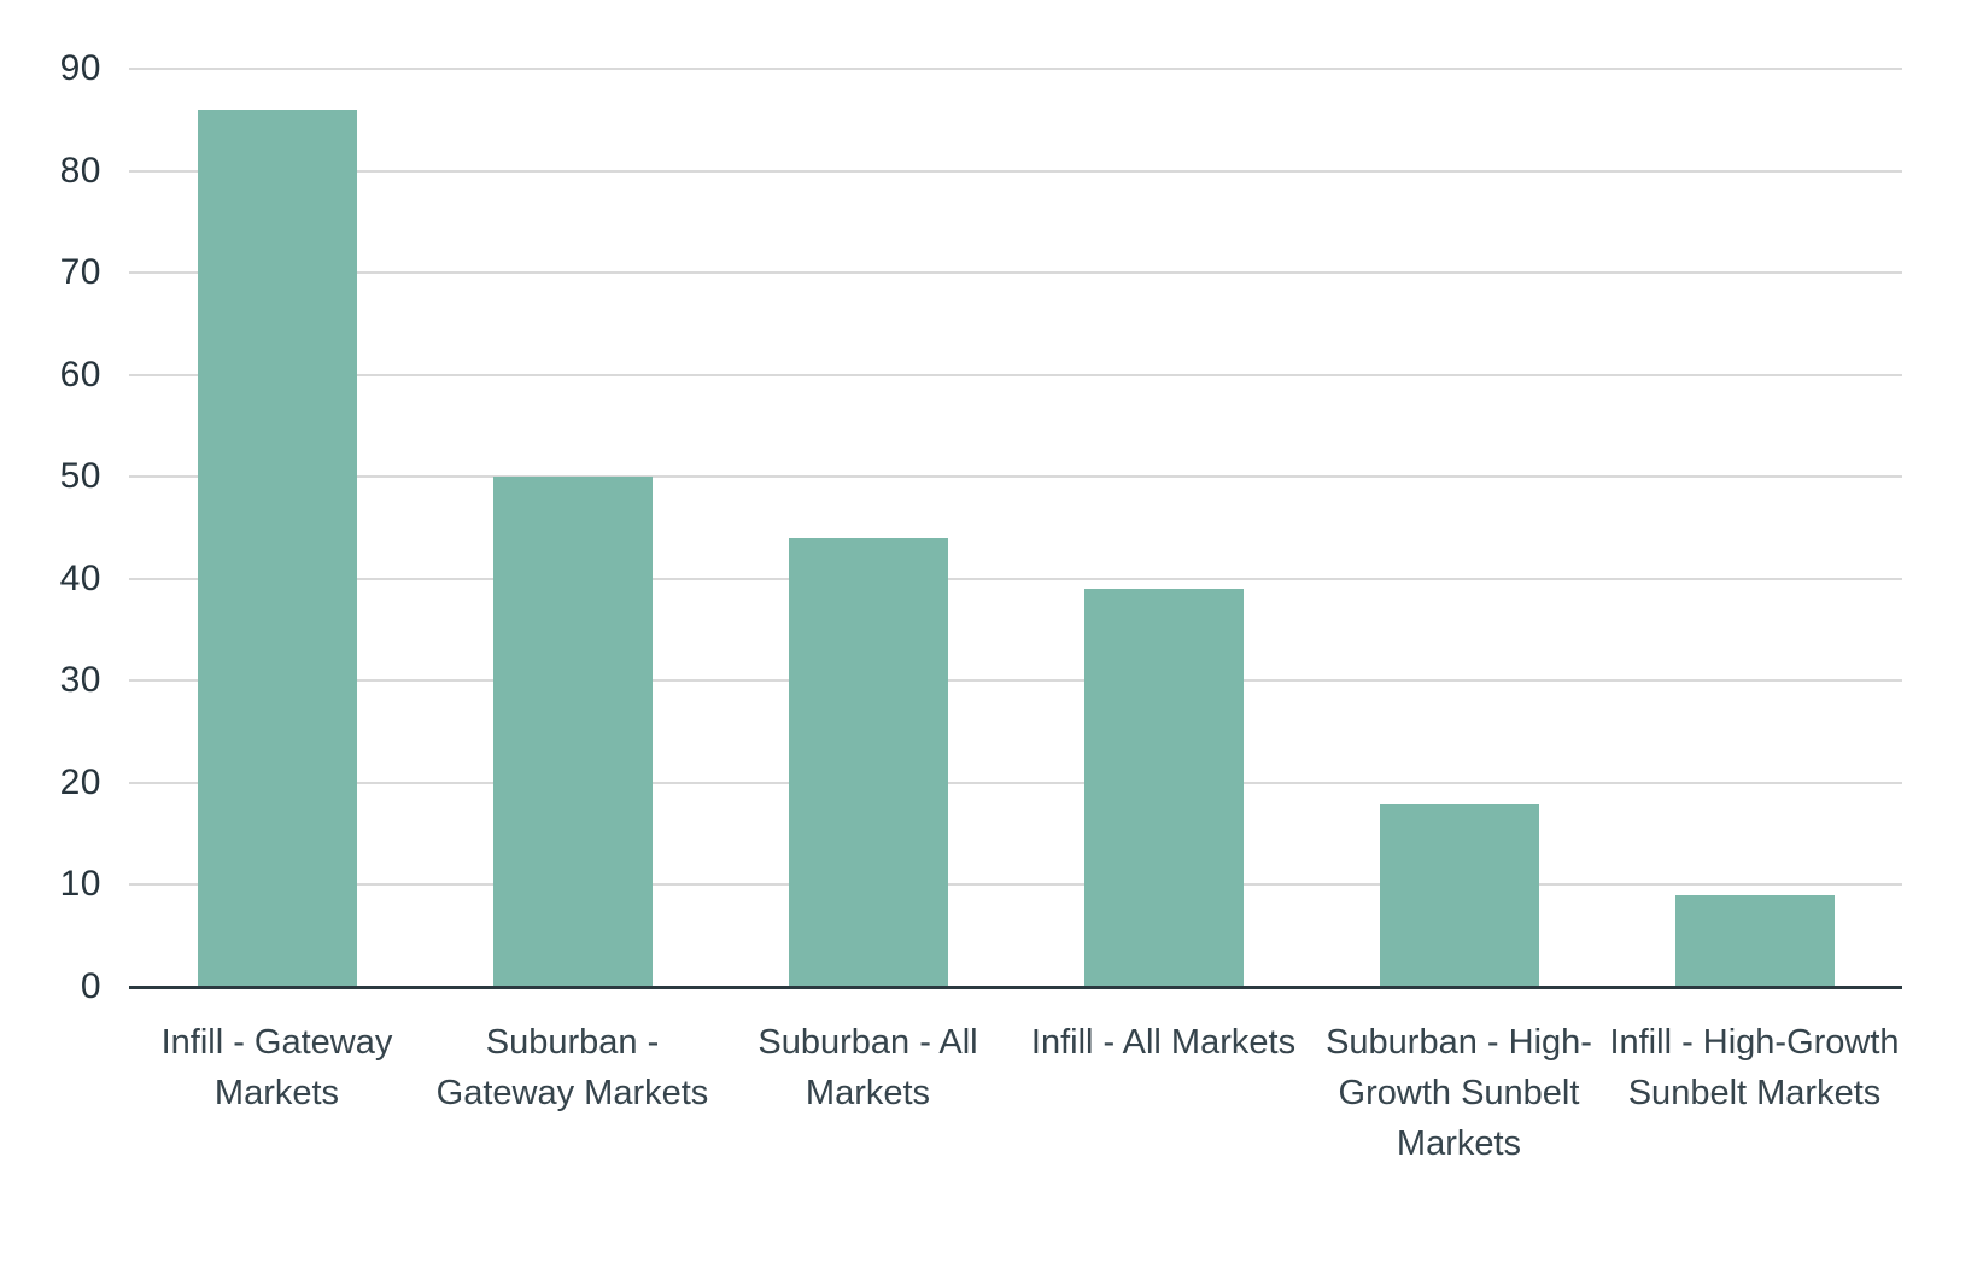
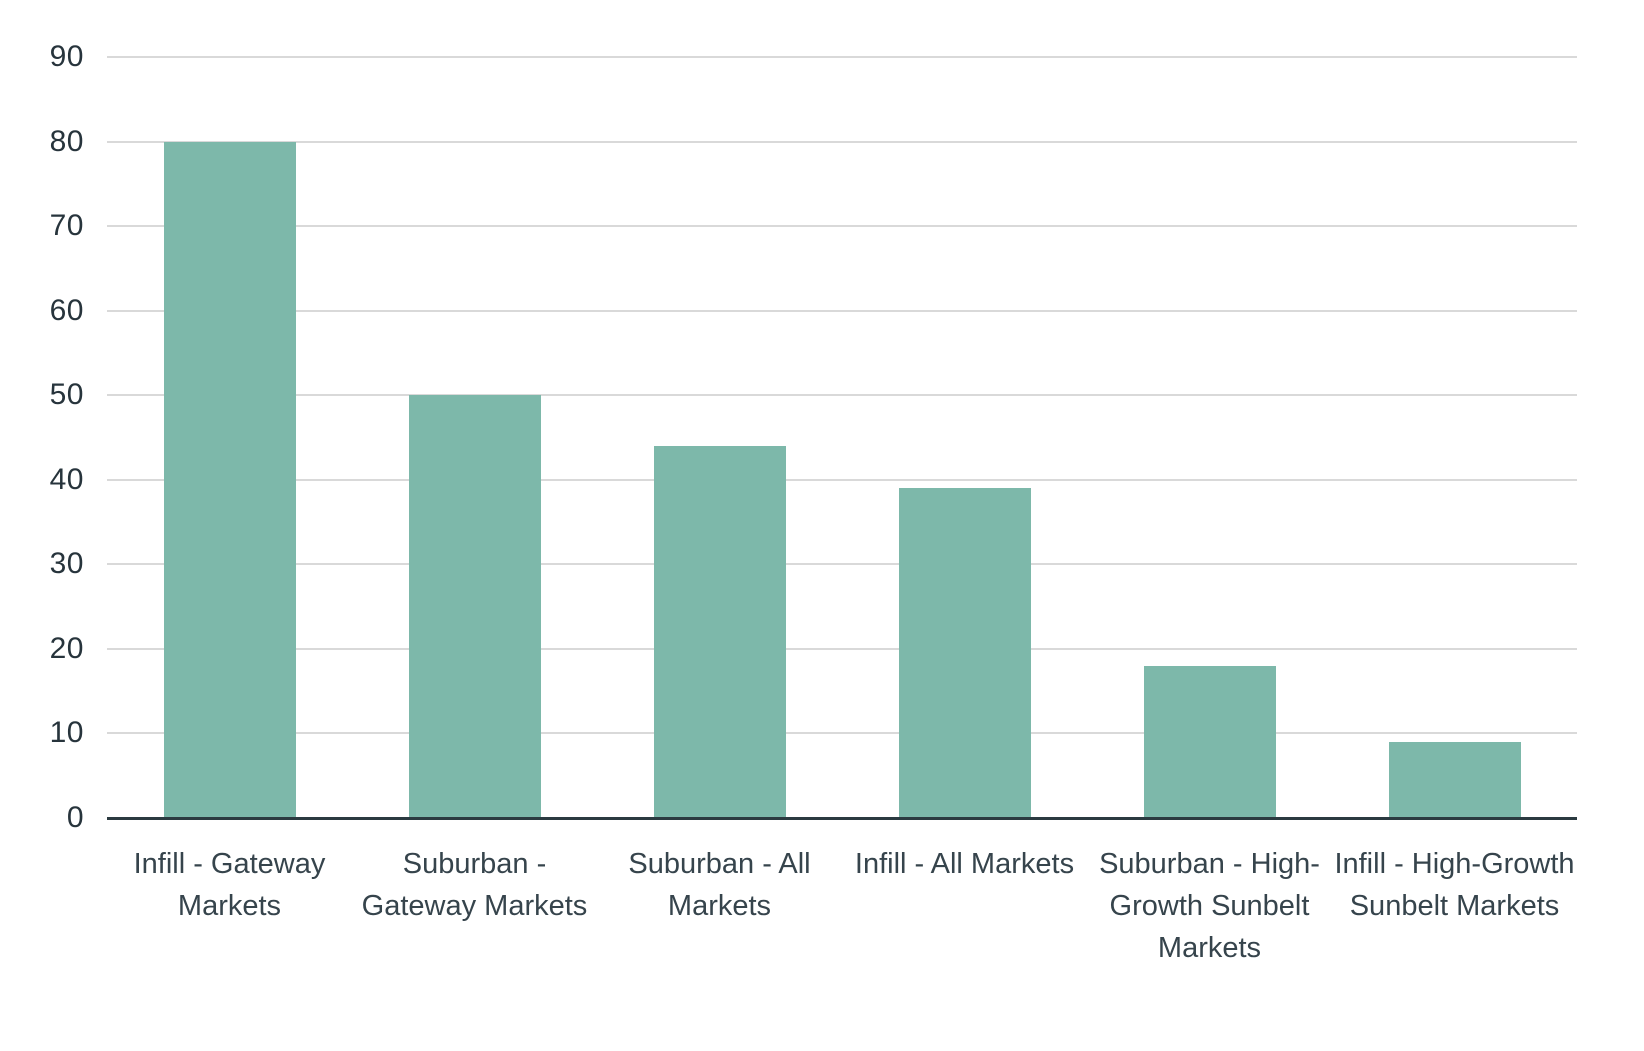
Infill - Gateway Markets: 86 -> 80
